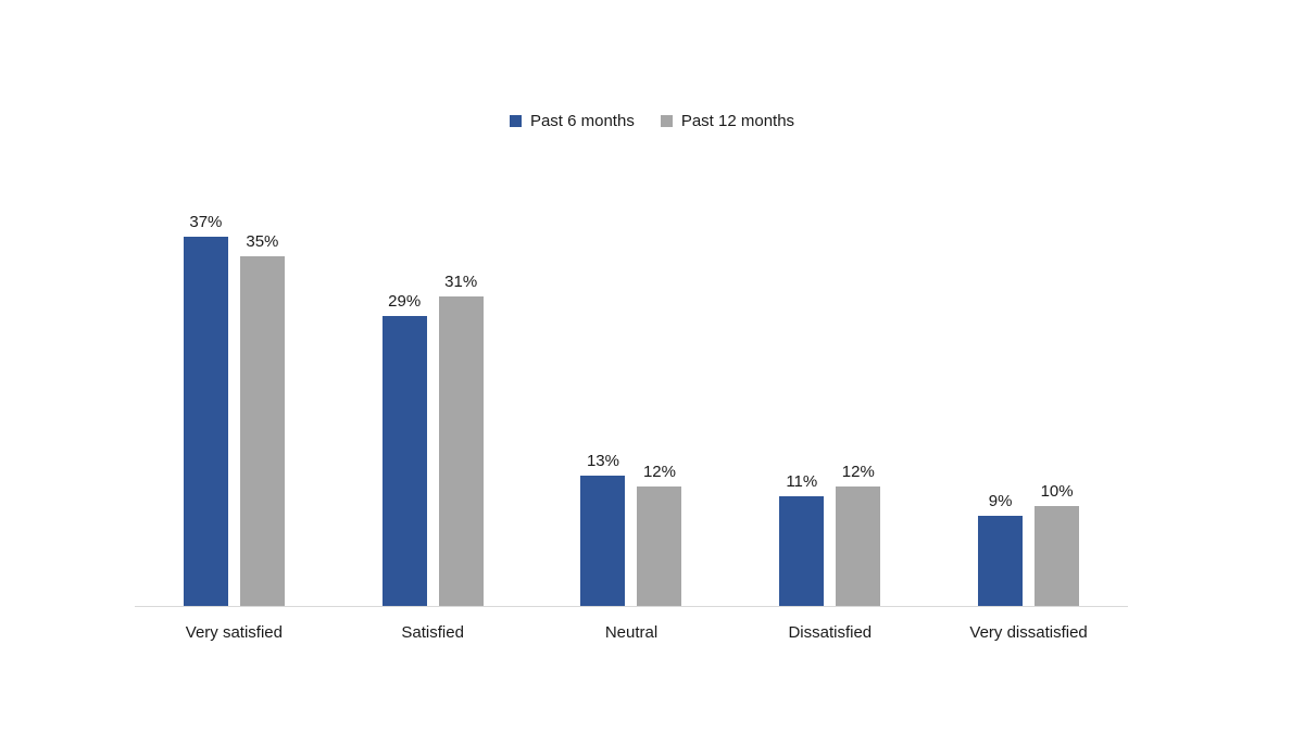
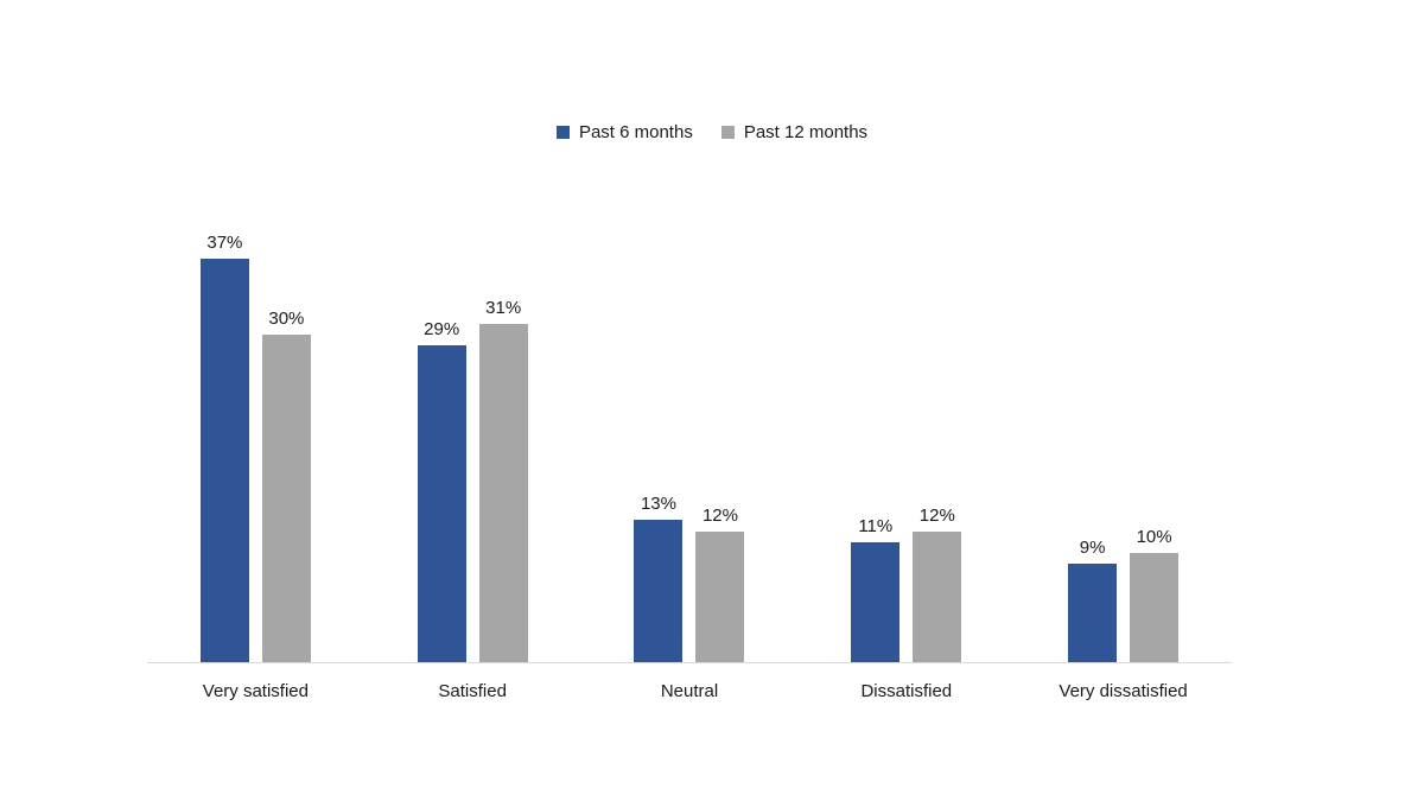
Past 12 months/Very satisfied: 35% -> 30%
